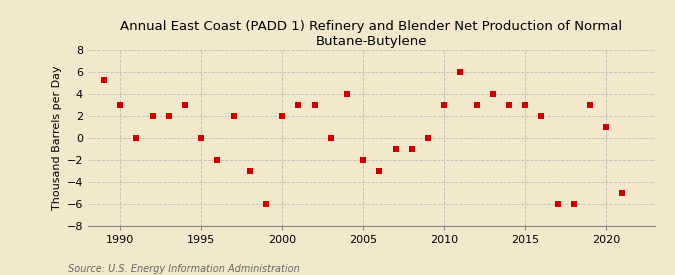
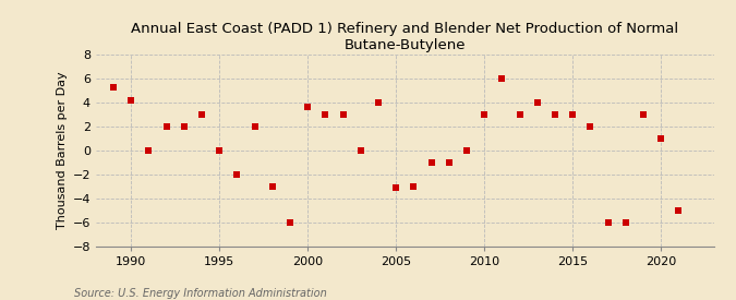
1990: 3.0 -> 4.1
2000: 2.0 -> 3.6
2005: -2.0 -> -3.1
